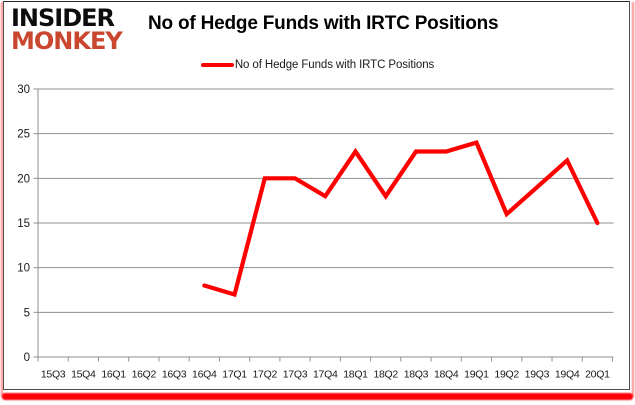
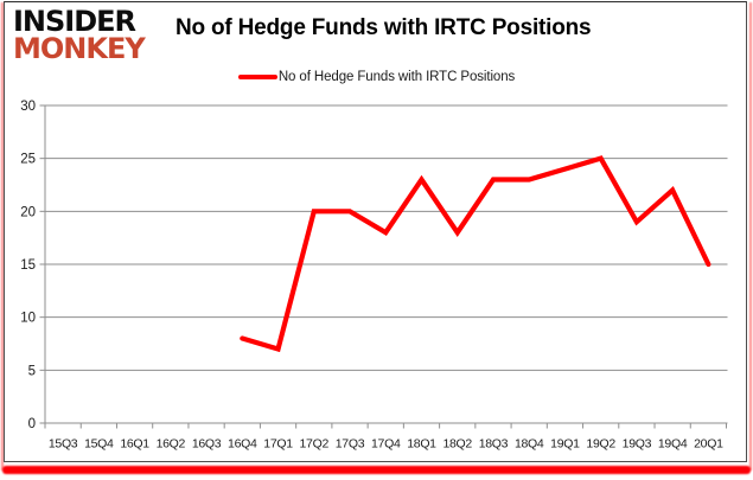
19Q2: 16 -> 25
